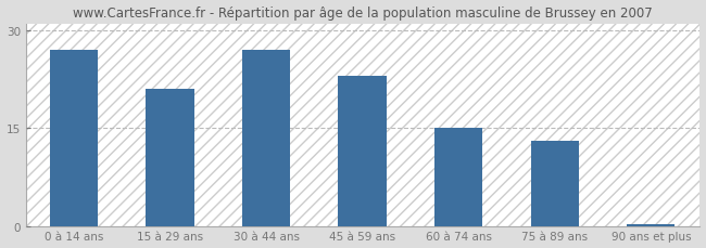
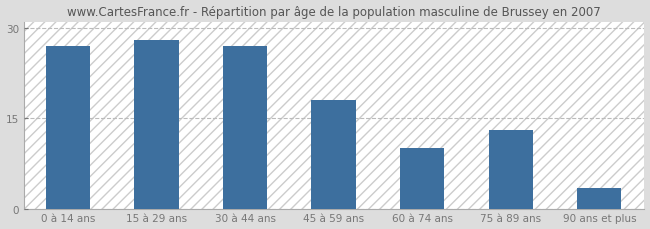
15 à 29 ans: 21.0 -> 28.0
45 à 59 ans: 23.0 -> 18.0
60 à 74 ans: 15.0 -> 10.0
90 ans et plus: 0.3 -> 3.4
